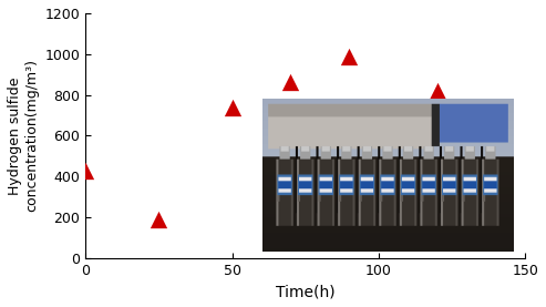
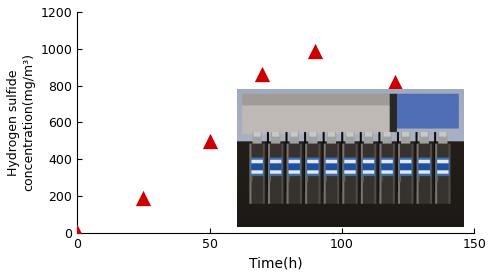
0: 430 -> 0
50: 740 -> 500
